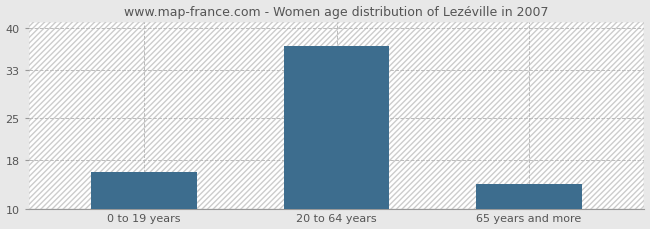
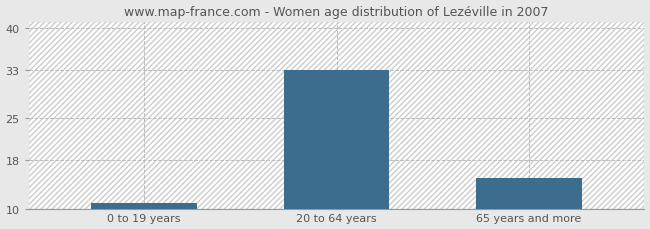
0 to 19 years: 16 -> 11
20 to 64 years: 37 -> 33
65 years and more: 14 -> 15
